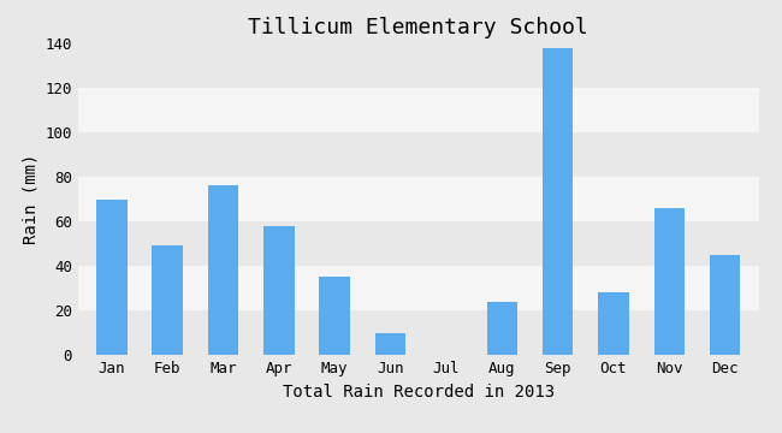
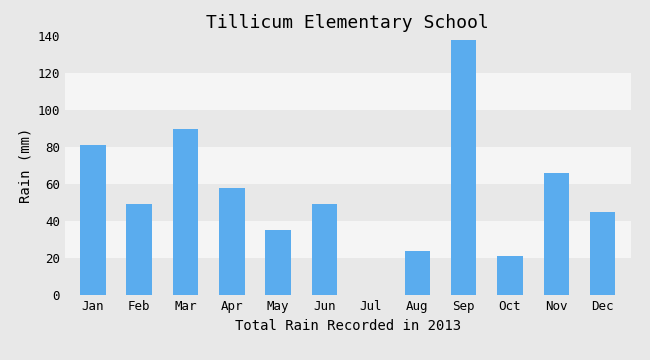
Jan: 70 -> 81
Mar: 76 -> 90
Jun: 10 -> 49
Oct: 28 -> 21
